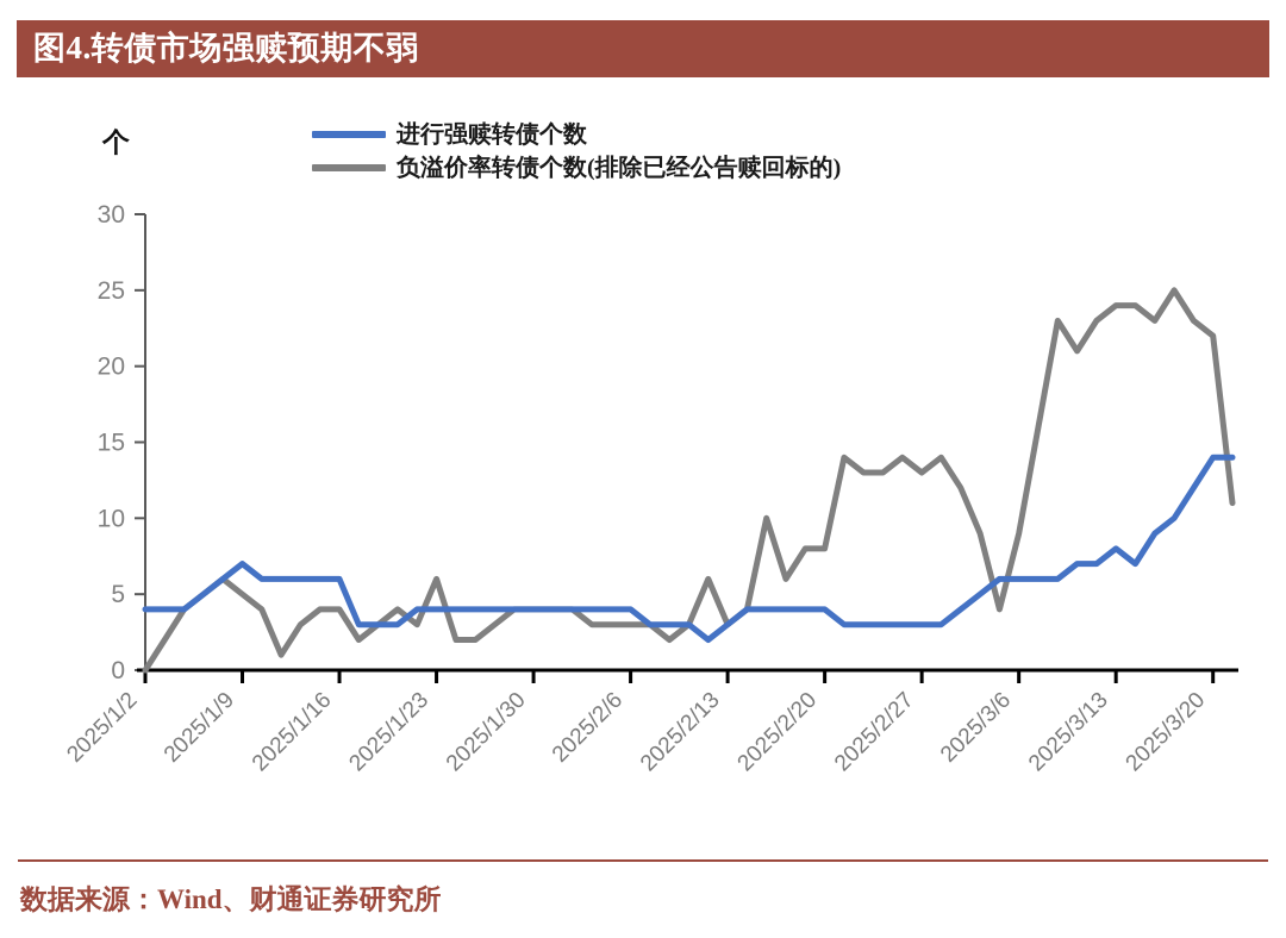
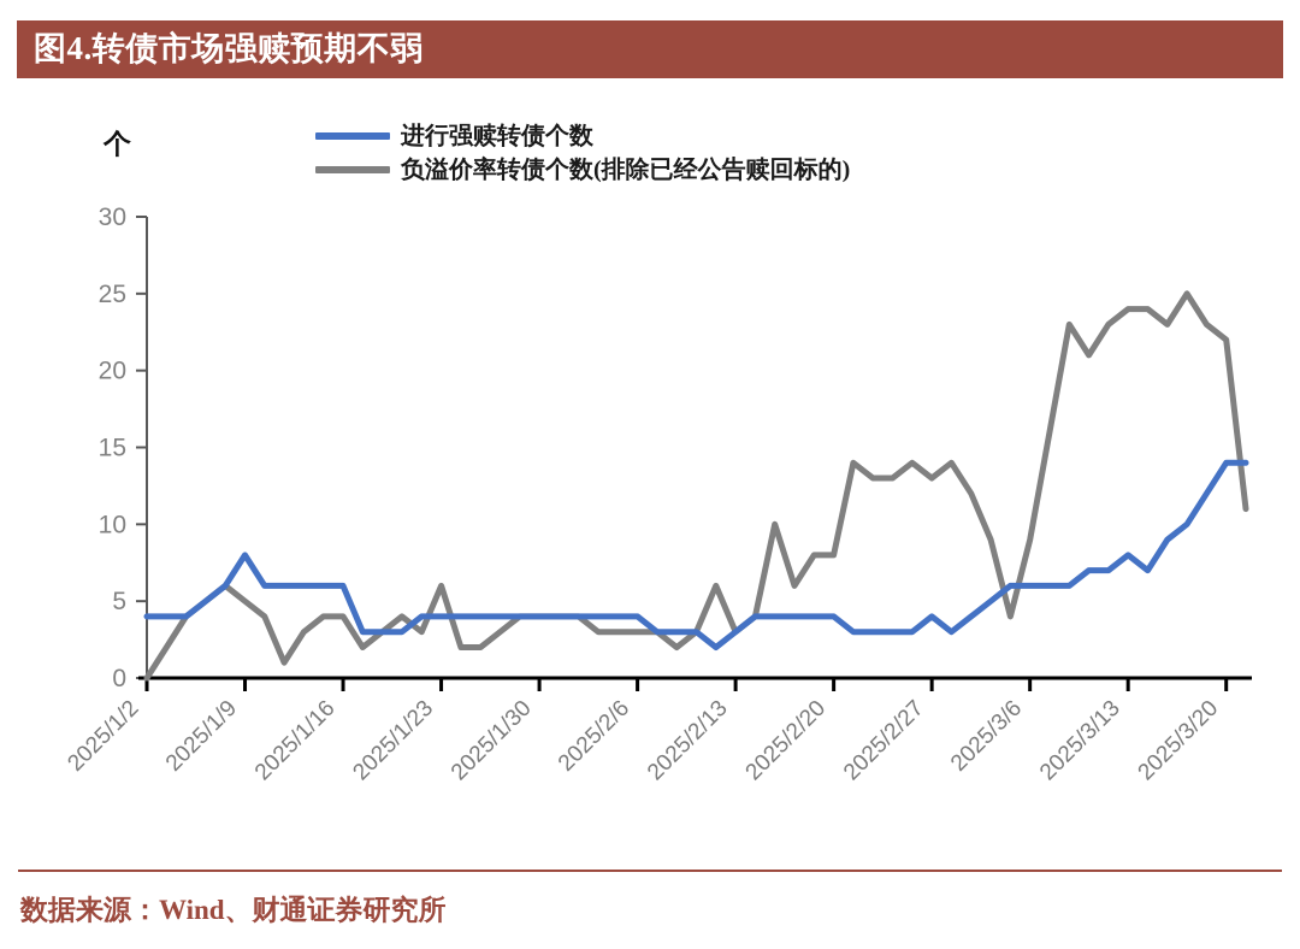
进行强赎转债个数/2025/1/9: 7 -> 8
进行强赎转债个数/2025/2/27: 3 -> 4
